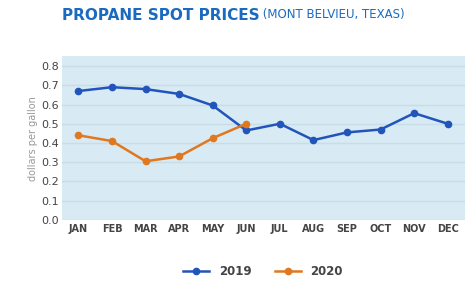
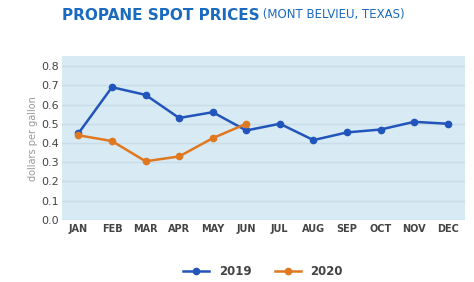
2019/JAN: 0.67 -> 0.45
2019/MAR: 0.68 -> 0.65
2019/APR: 0.66 -> 0.53
2019/MAY: 0.59 -> 0.56
2019/NOV: 0.56 -> 0.51
